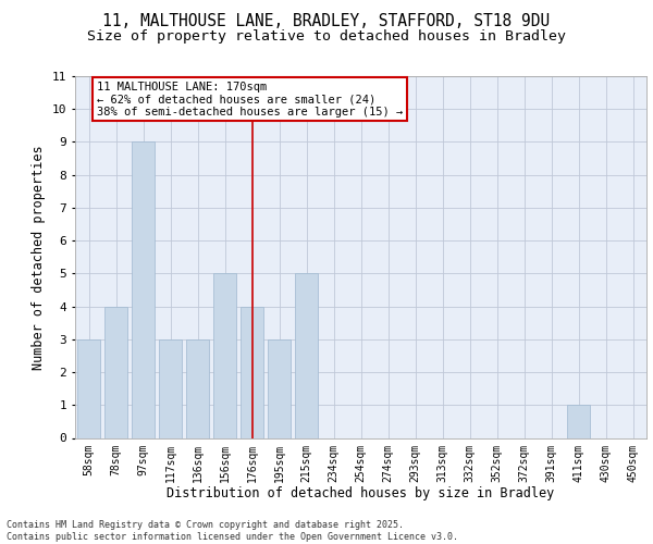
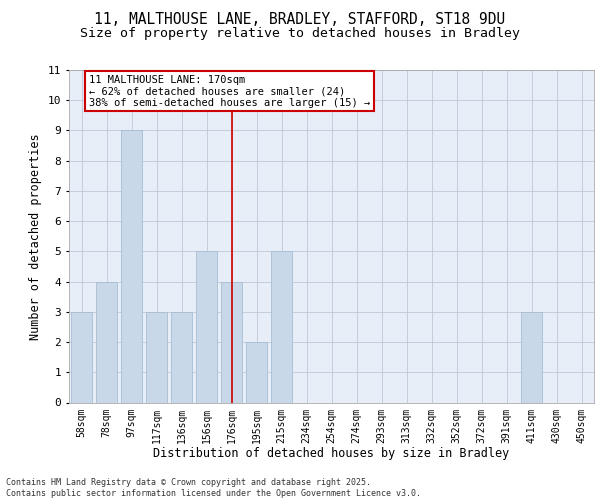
195sqm: 3 -> 2
411sqm: 1 -> 3
